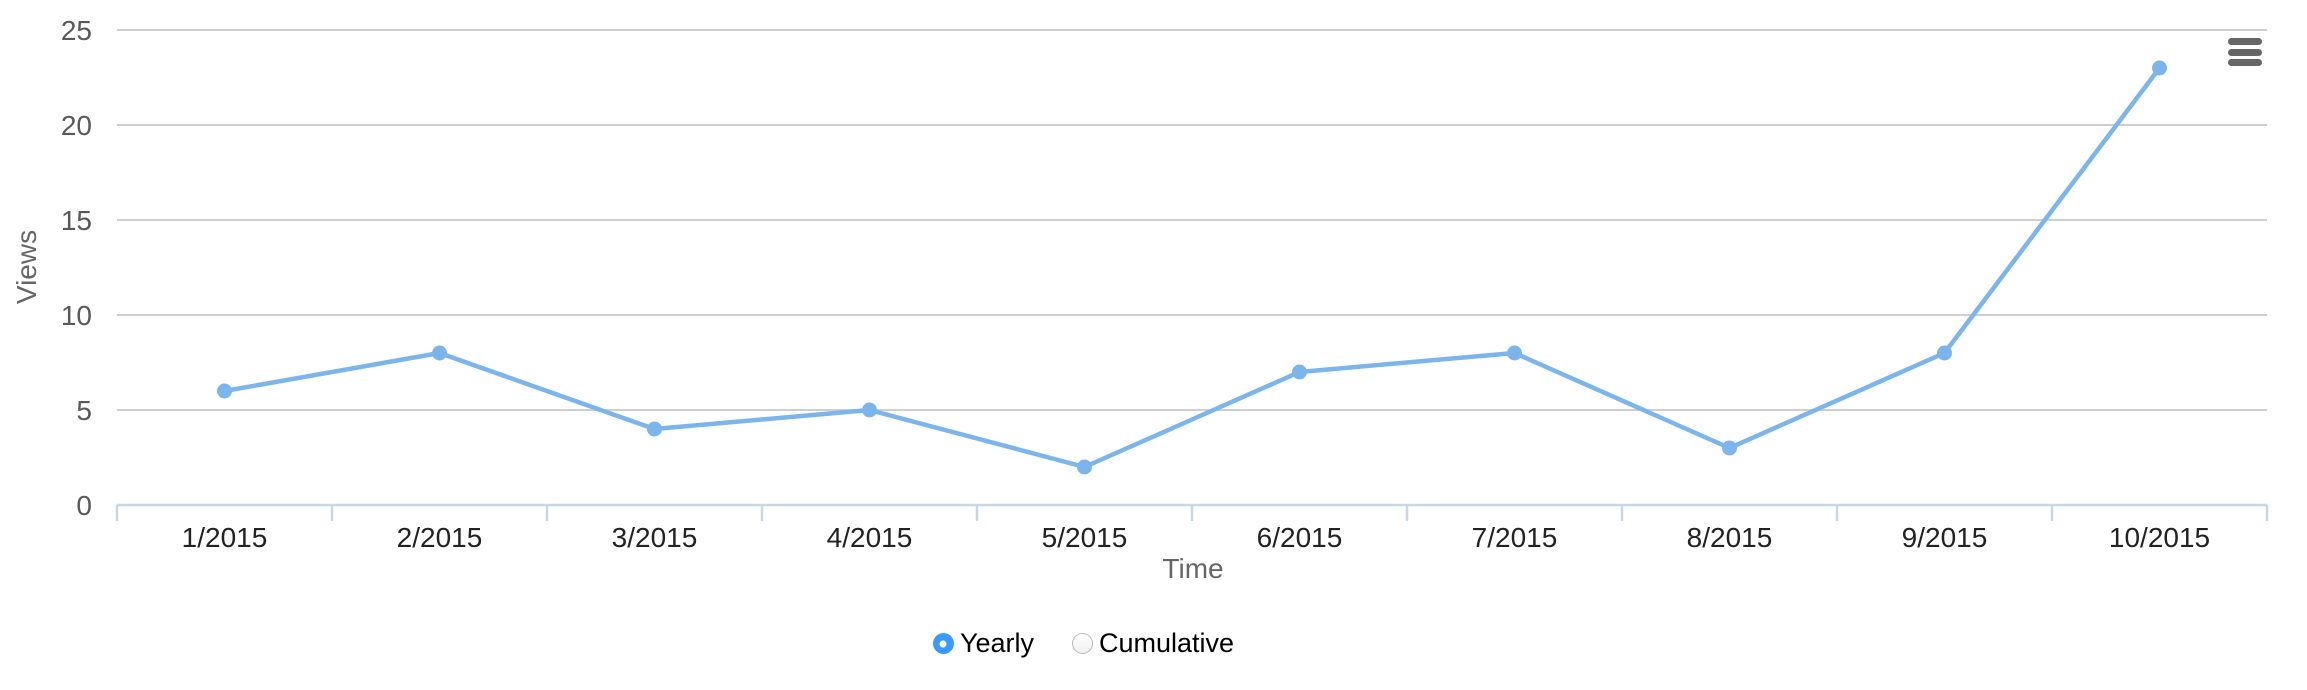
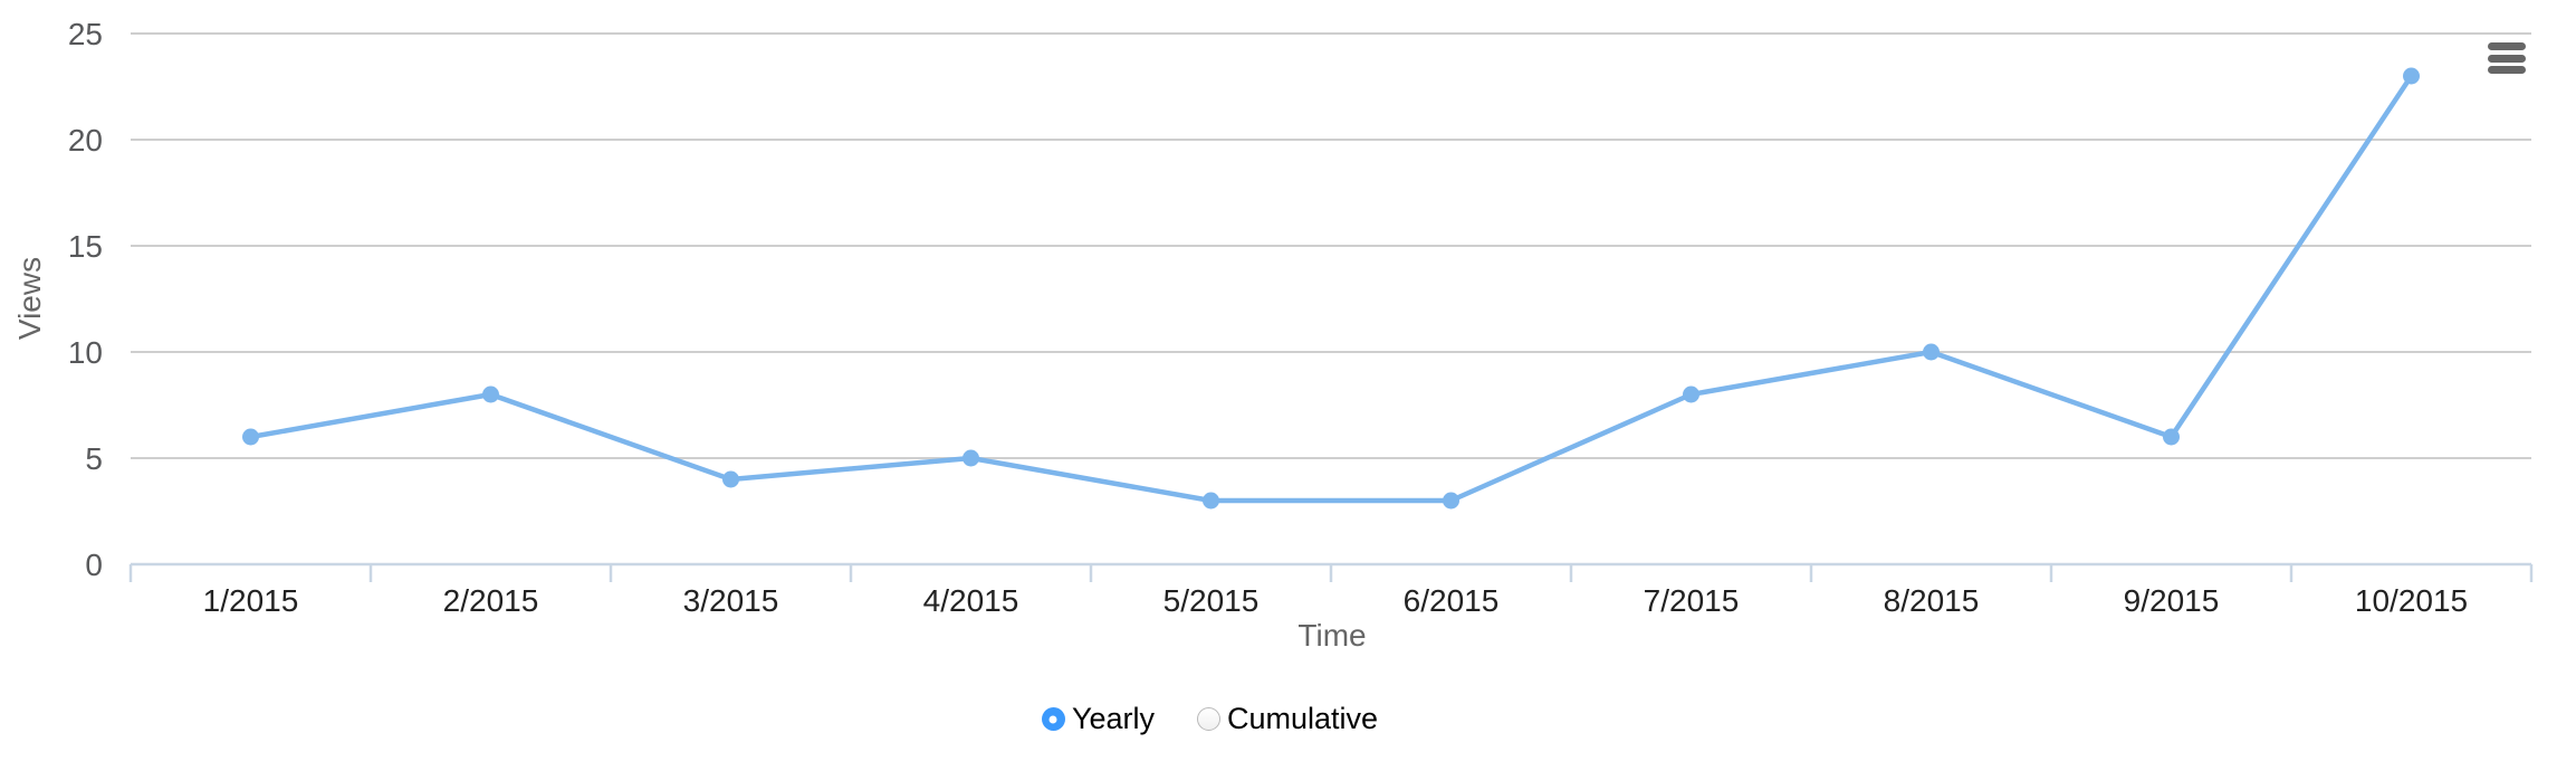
5/2015: 2 -> 3
6/2015: 7 -> 3
8/2015: 3 -> 10
9/2015: 8 -> 6
